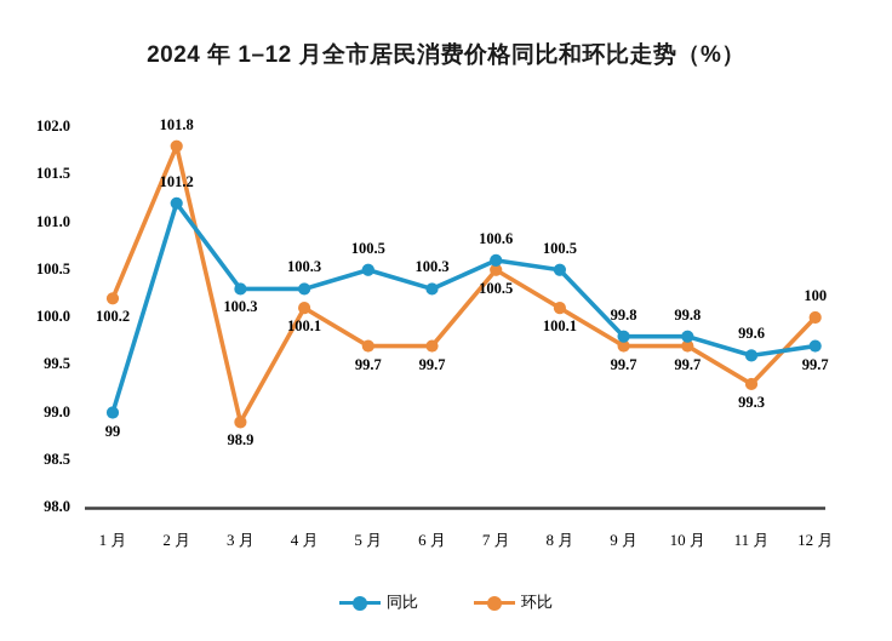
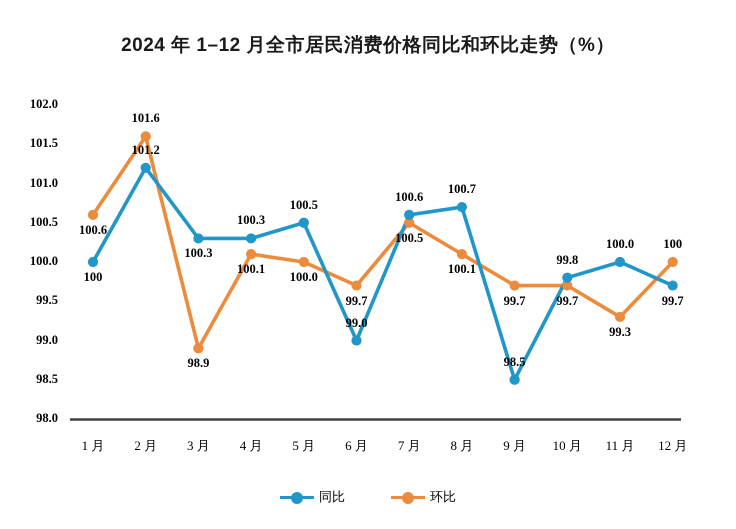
同比/1 月: 99 -> 100
环比/1 月: 100.2 -> 100.6
环比/2 月: 101.8 -> 101.6
环比/5 月: 99.7 -> 100.0
同比/6 月: 100.3 -> 99.0
同比/8 月: 100.5 -> 100.7
同比/9 月: 99.8 -> 98.5
同比/11 月: 99.6 -> 100.0
